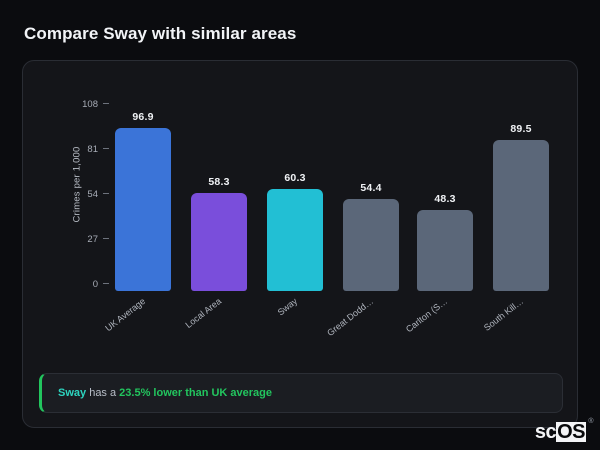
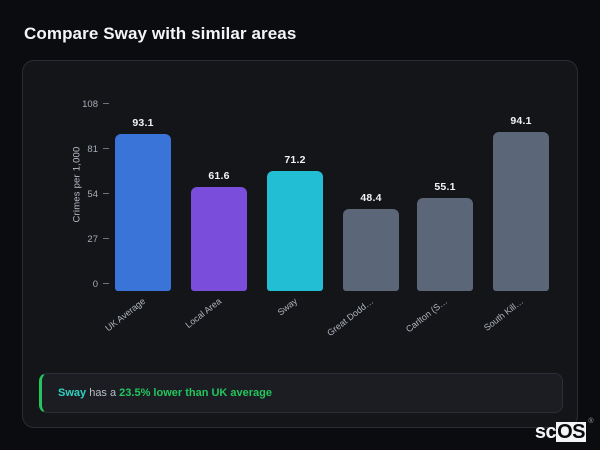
UK Average: 96.9 -> 93.1
Local Area: 58.3 -> 61.6
Sway: 60.3 -> 71.2
Great Dodd…: 54.4 -> 48.4
Carlton (S…: 48.3 -> 55.1
South Kill…: 89.5 -> 94.1
